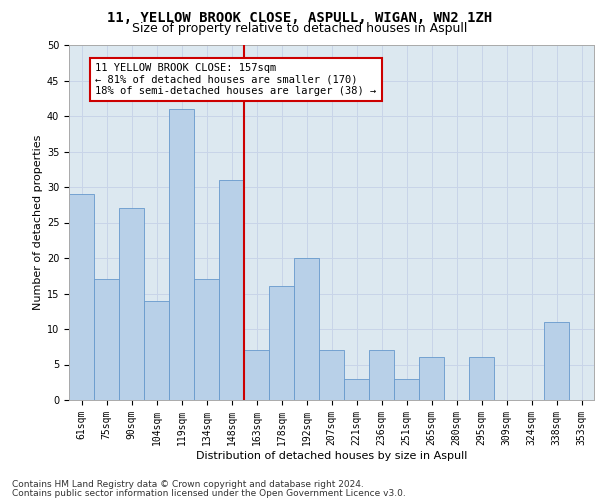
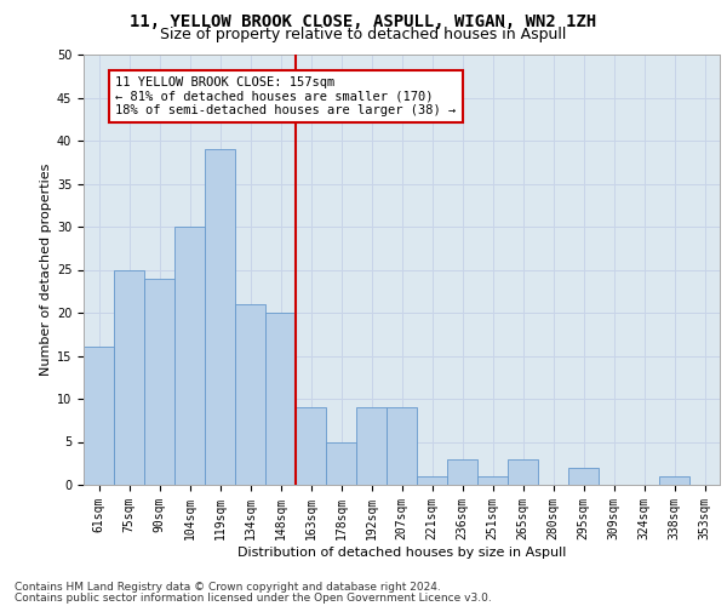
61sqm: 29 -> 16
75sqm: 17 -> 25
90sqm: 27 -> 24
104sqm: 14 -> 30
119sqm: 41 -> 39
134sqm: 17 -> 21
148sqm: 31 -> 20
163sqm: 7 -> 9
178sqm: 16 -> 5
192sqm: 20 -> 9
207sqm: 7 -> 9
221sqm: 3 -> 1
236sqm: 7 -> 3
251sqm: 3 -> 1
265sqm: 6 -> 3
295sqm: 6 -> 2
338sqm: 11 -> 1
